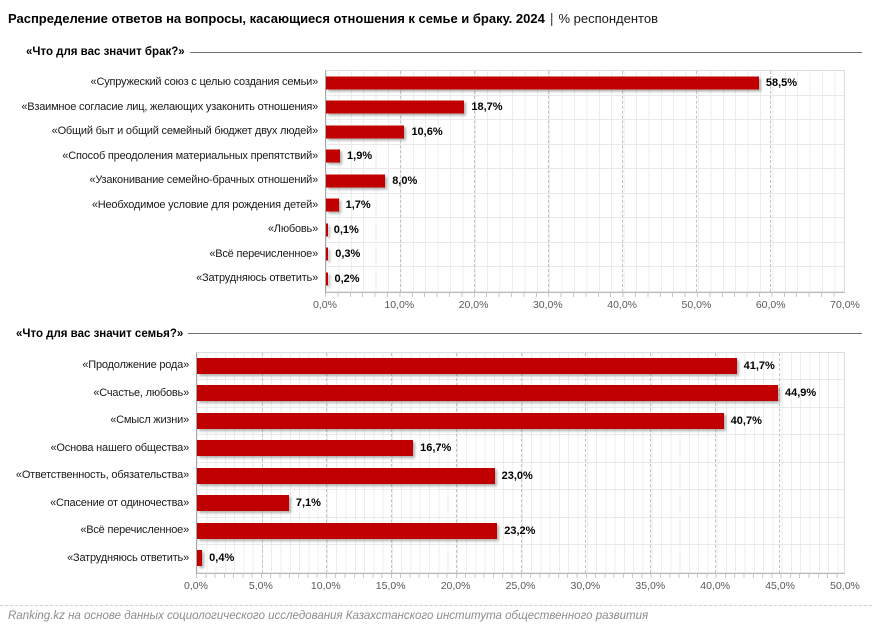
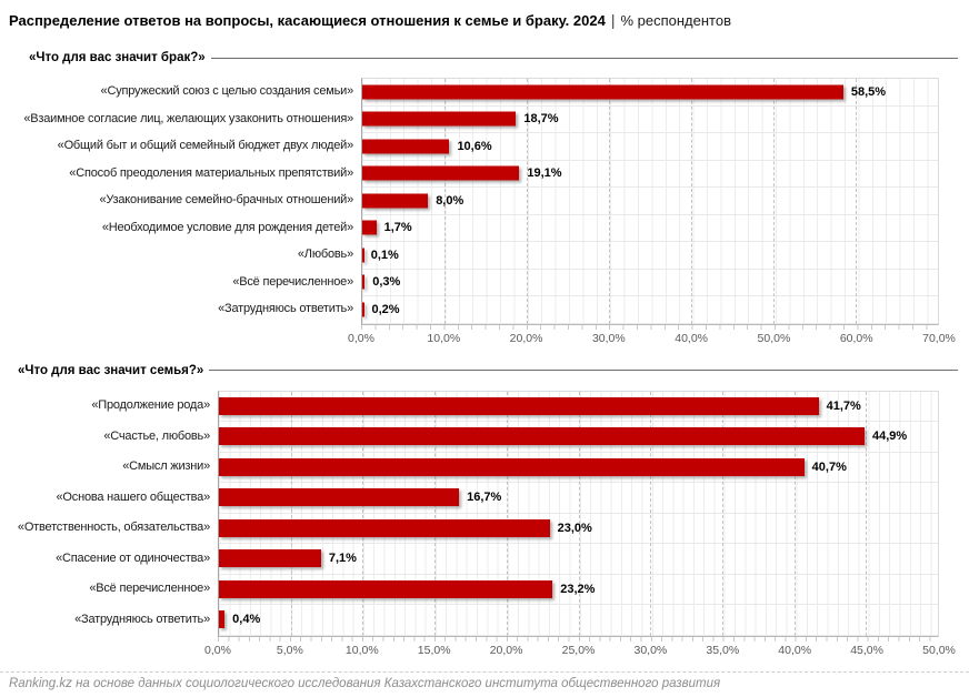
«Что для вас значит брак?»/«Способ преодоления материальных препятствий»: 1,9% -> 19,1%
